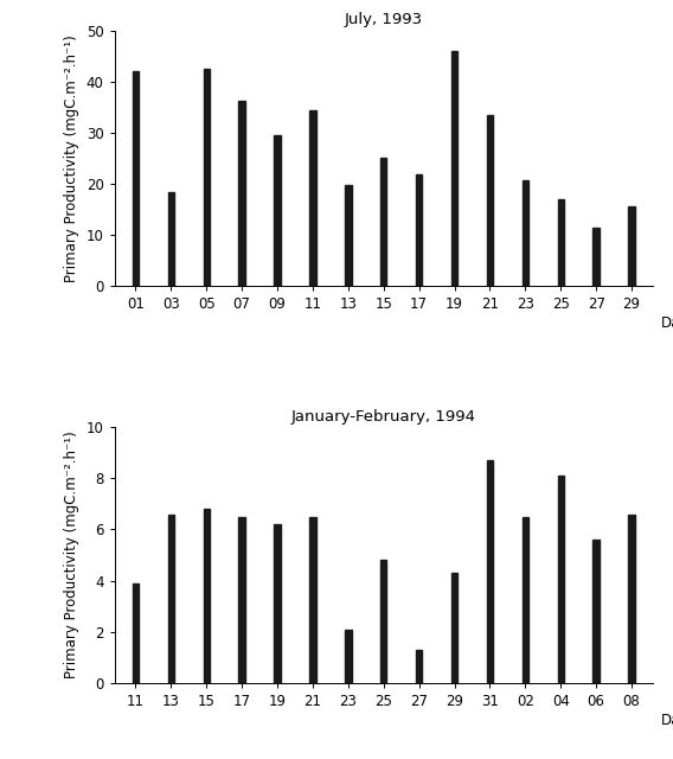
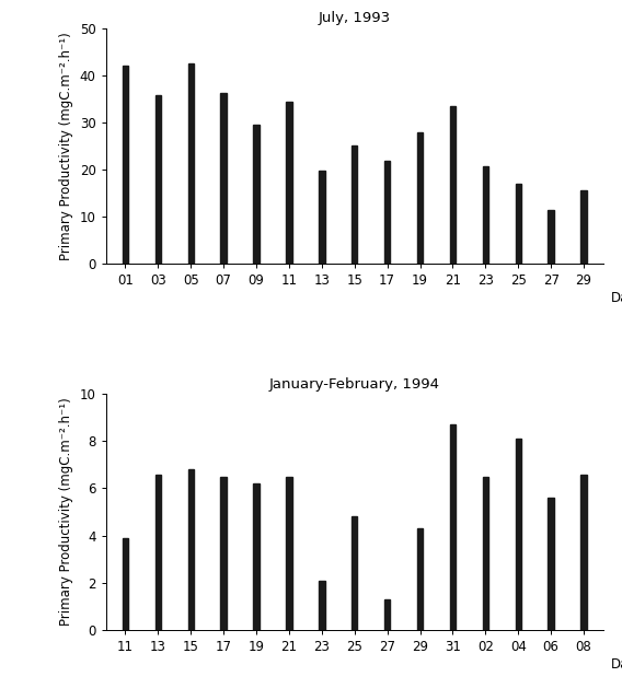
July, 1993/03: 18.5 -> 35.8
July, 1993/19: 46.0 -> 28.0
